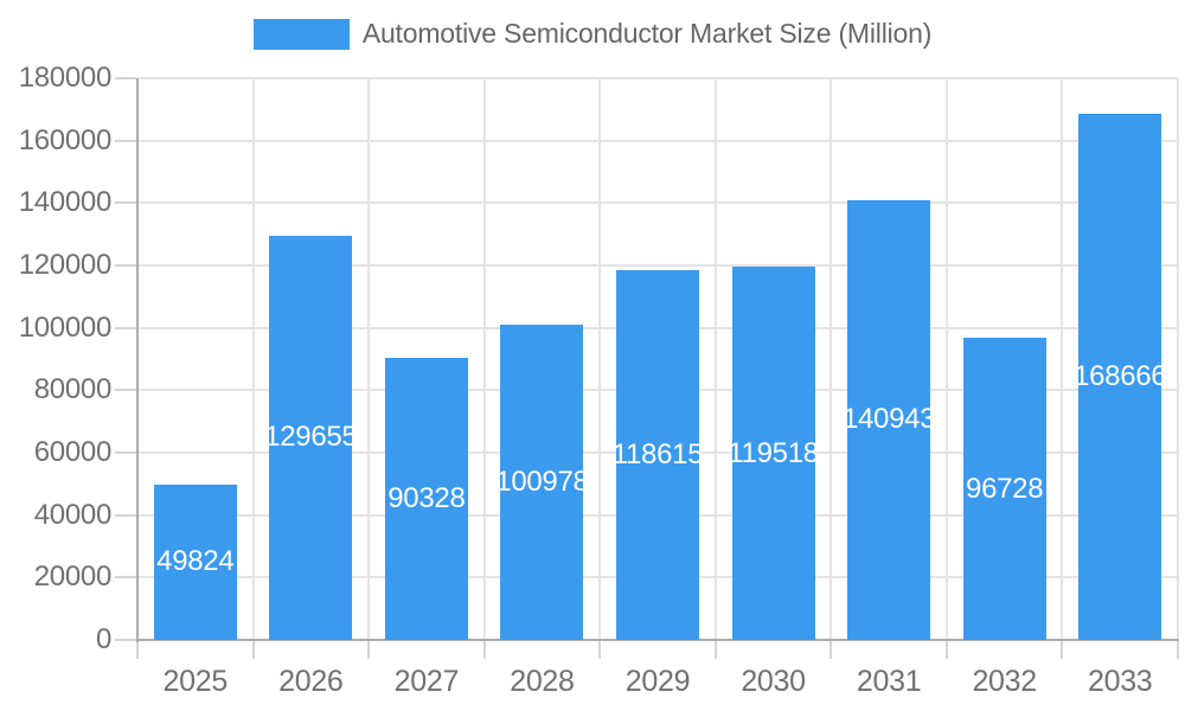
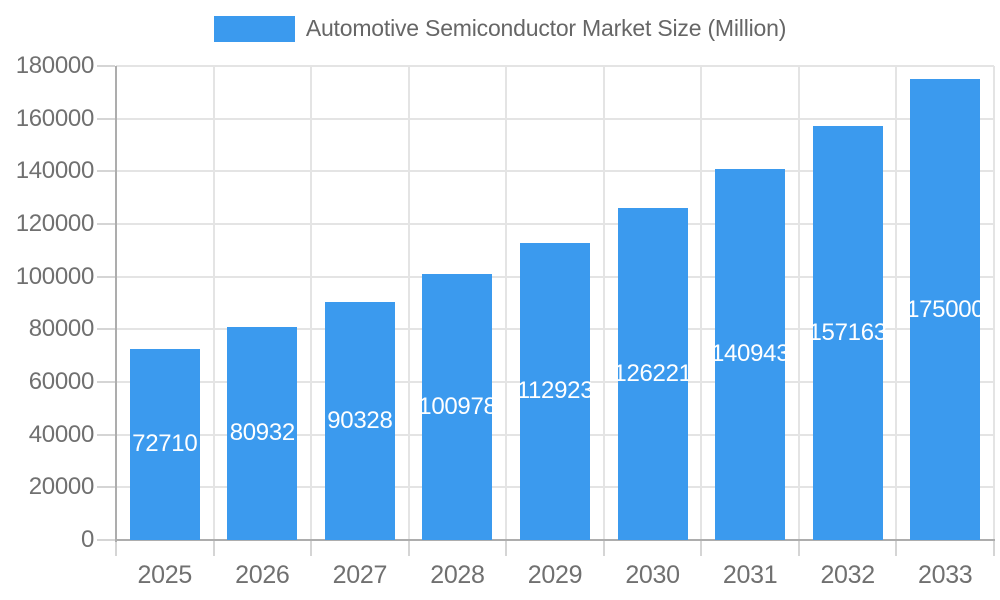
2025: 49824 -> 72710
2026: 129655 -> 80932
2029: 118615 -> 112923
2030: 119518 -> 126221
2032: 96728 -> 157163
2033: 168666 -> 175000
